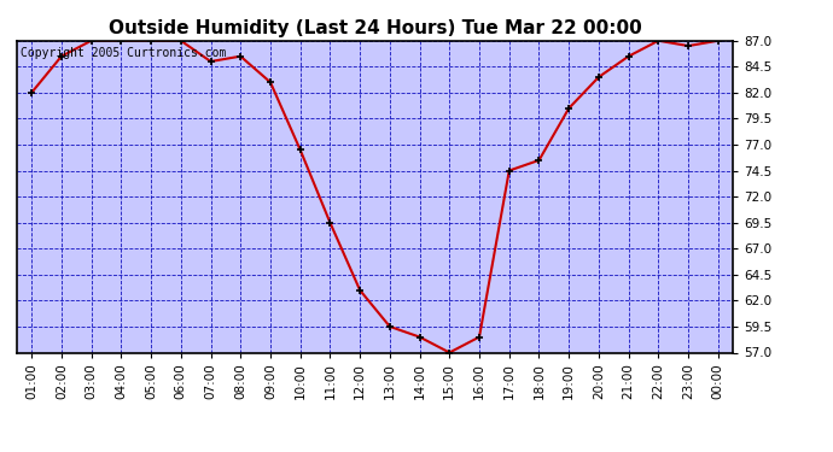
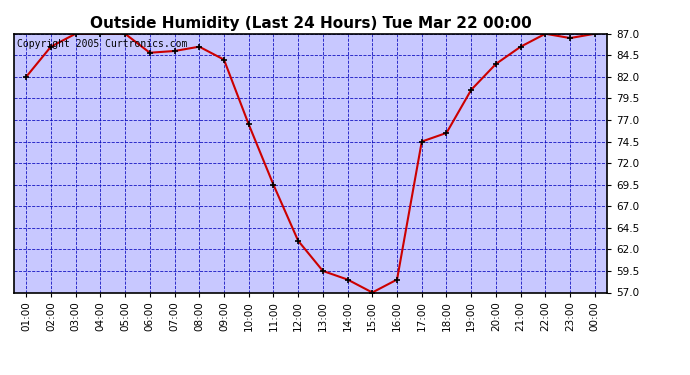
06:00: 87.0 -> 84.8
09:00: 83.0 -> 84.0
